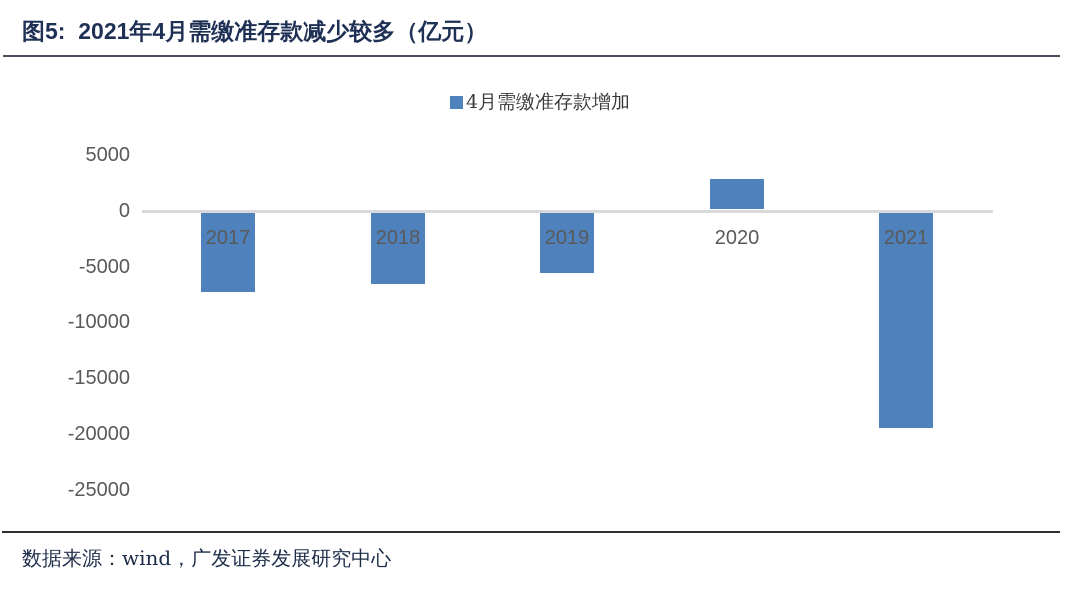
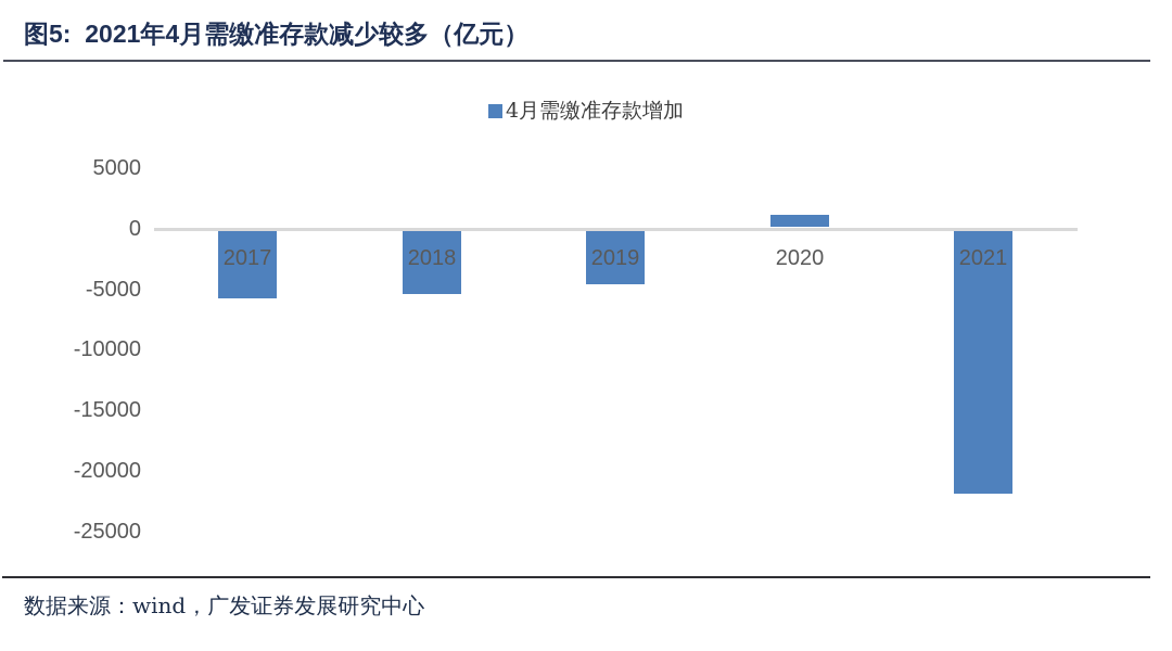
2017: -7100 -> -5600
2018: -6400 -> -5200
2019: -5400 -> -4400
2020: 2700 -> 1000
2021: -19300 -> -21700
